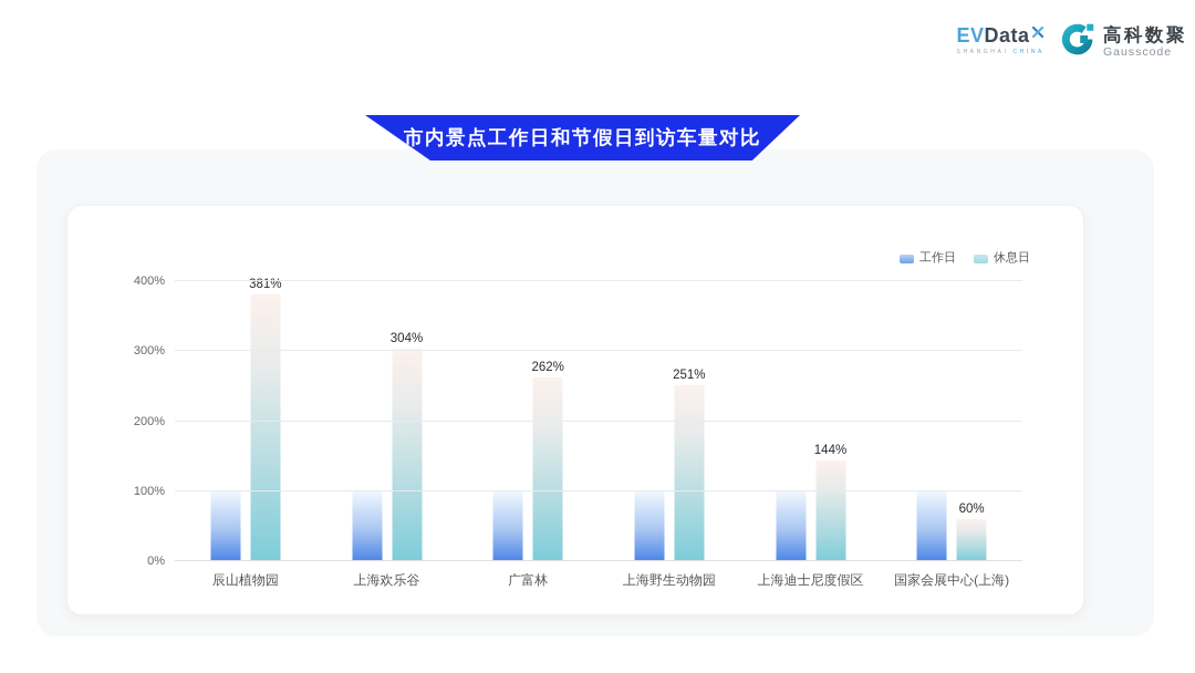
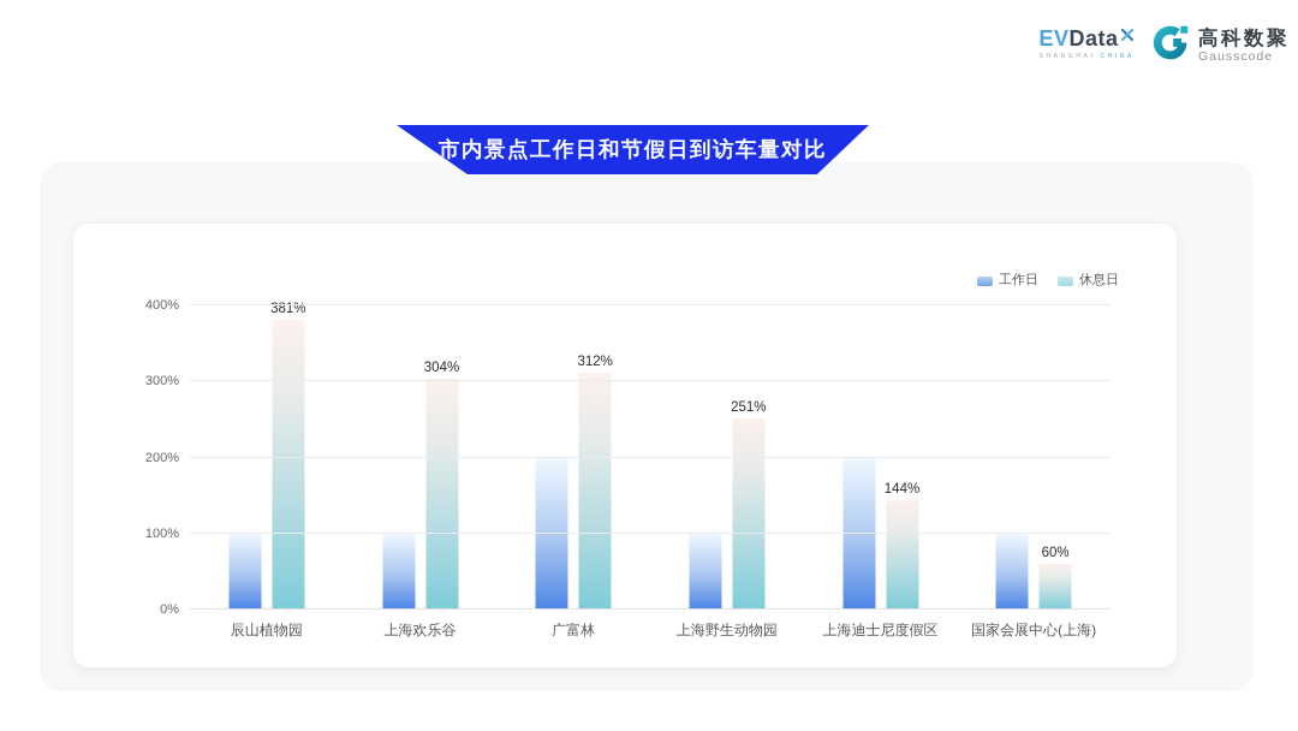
工作日/广富林: 100% -> 200%
休息日/广富林: 262% -> 312%
工作日/上海迪士尼度假区: 100% -> 200%
